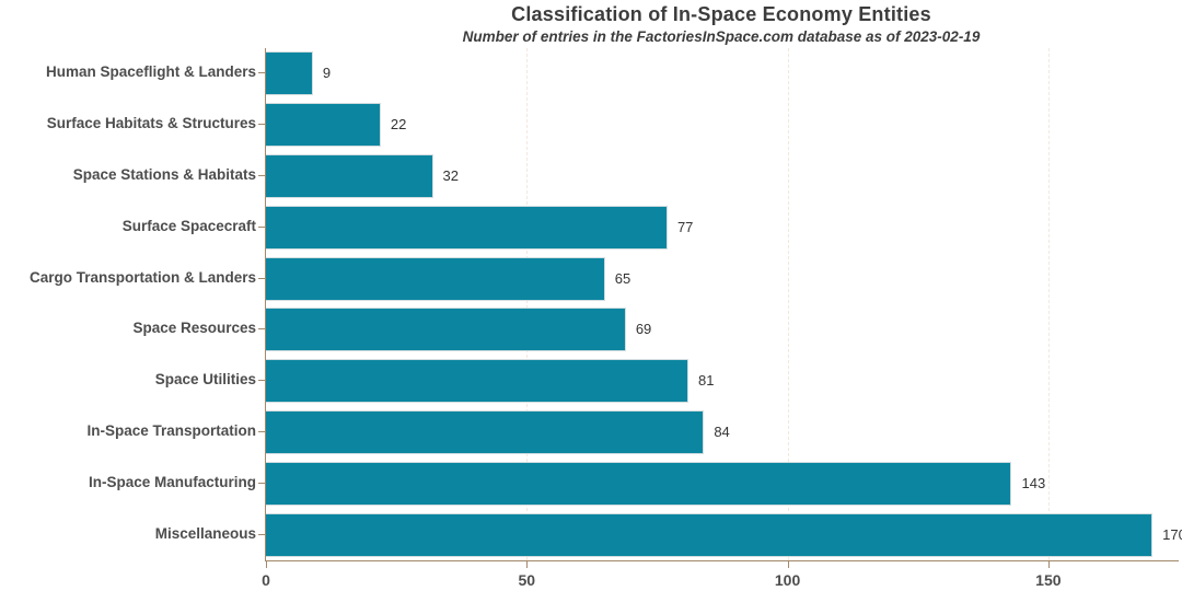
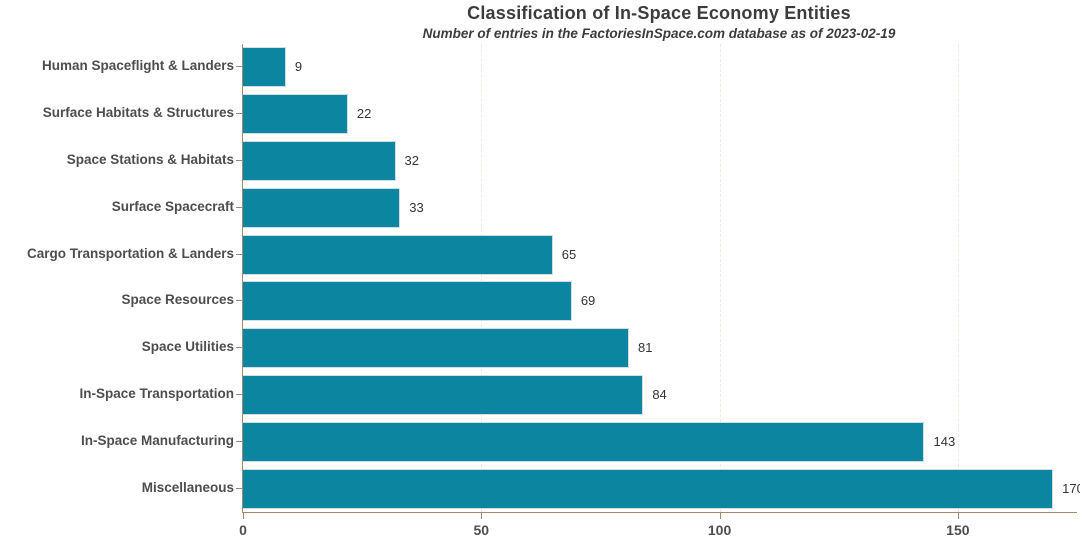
Surface Spacecraft: 77 -> 33
